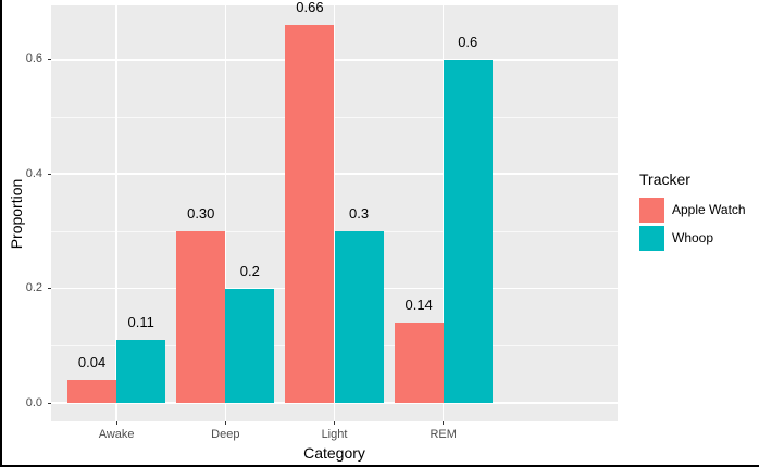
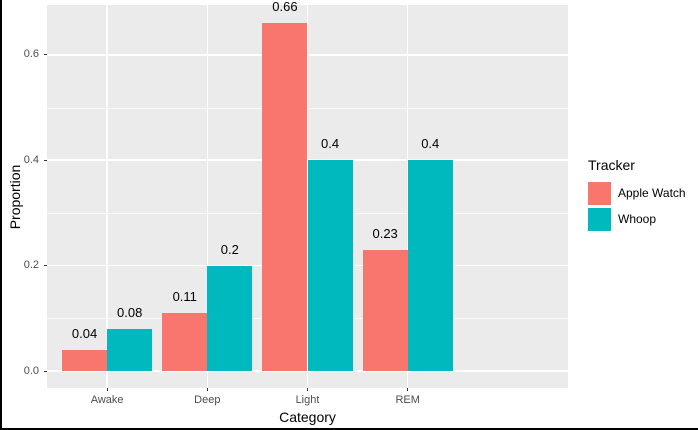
Whoop/Awake: 0.11 -> 0.08
Apple Watch/Deep: 0.30 -> 0.11
Whoop/Light: 0.3 -> 0.4
Apple Watch/REM: 0.14 -> 0.23
Whoop/REM: 0.6 -> 0.4
